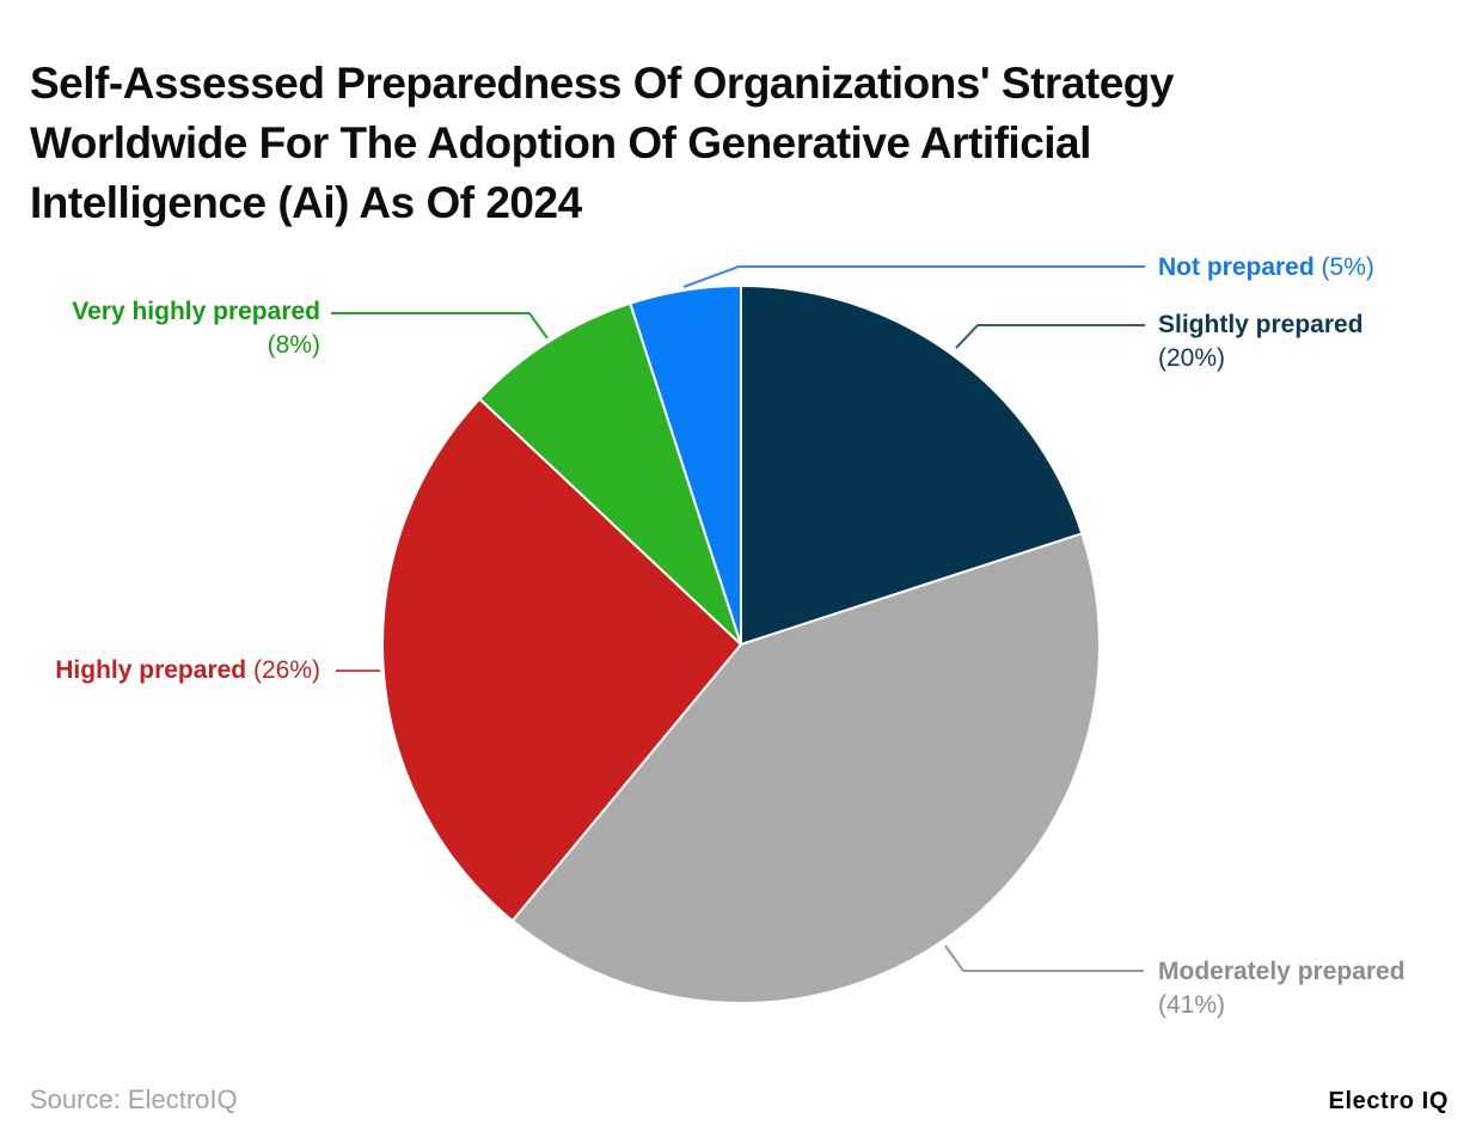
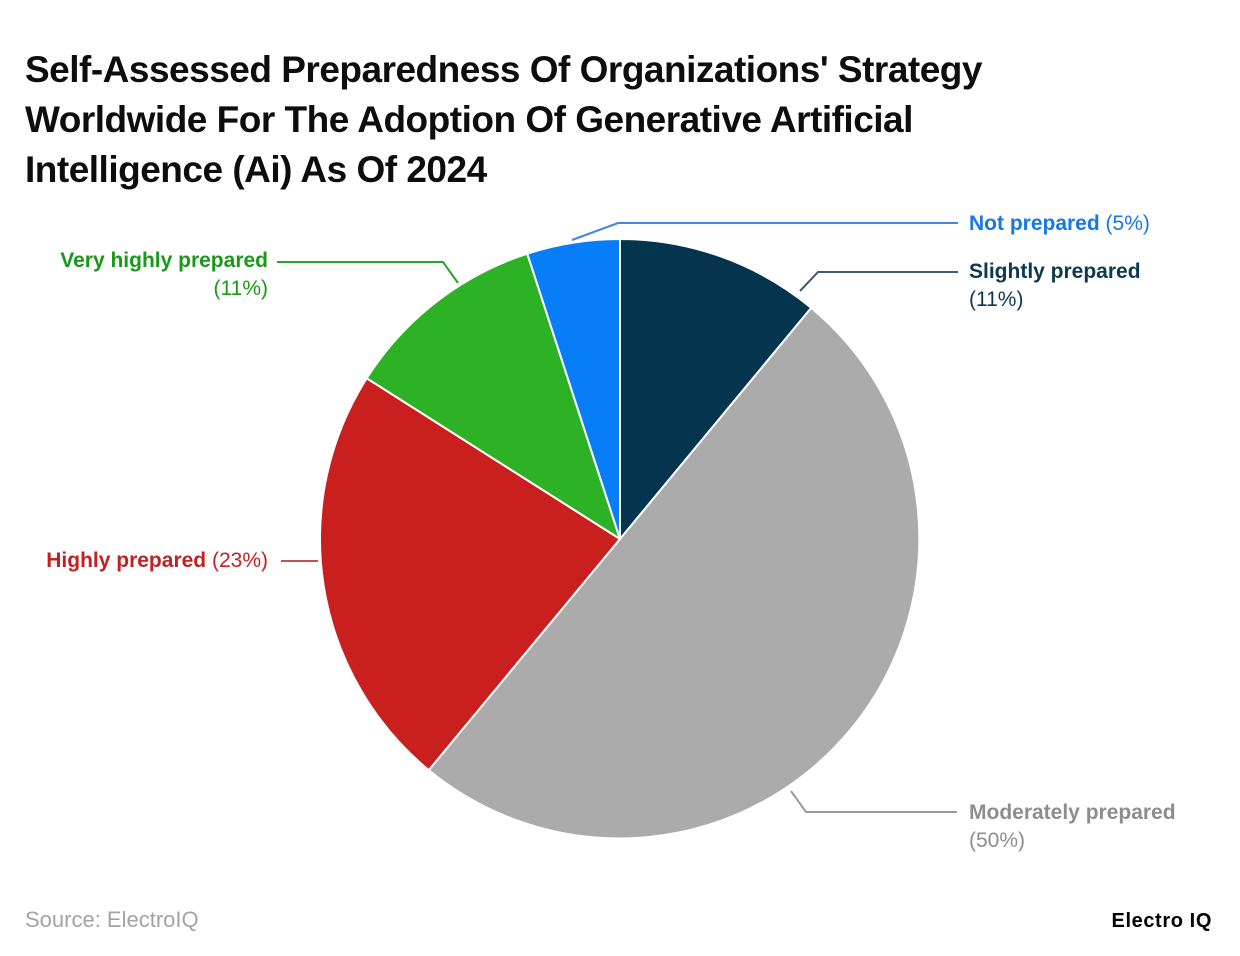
Slightly prepared: 20% -> 11%
Moderately prepared: 41% -> 50%
Highly prepared: 26% -> 23%
Very highly prepared: 8% -> 11%
